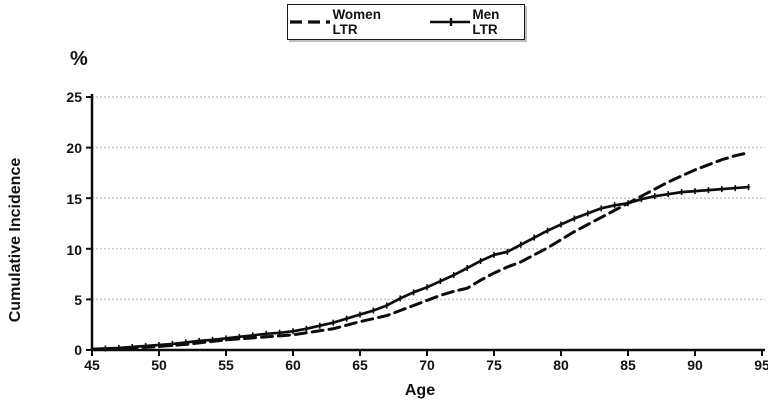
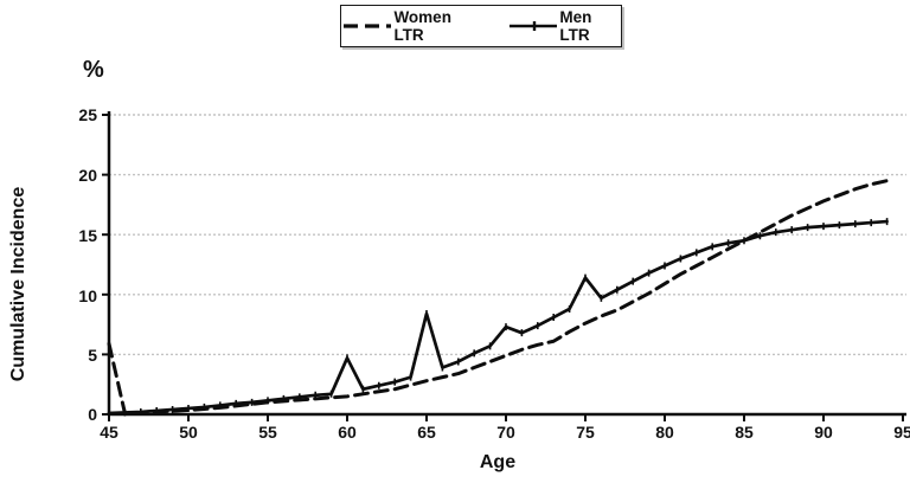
Women LTR/45: 0.1 -> 5.9
Men LTR/60: 1.9 -> 4.7
Men LTR/65: 3.5 -> 8.4
Men LTR/70: 6.2 -> 7.3
Men LTR/75: 9.4 -> 11.4
